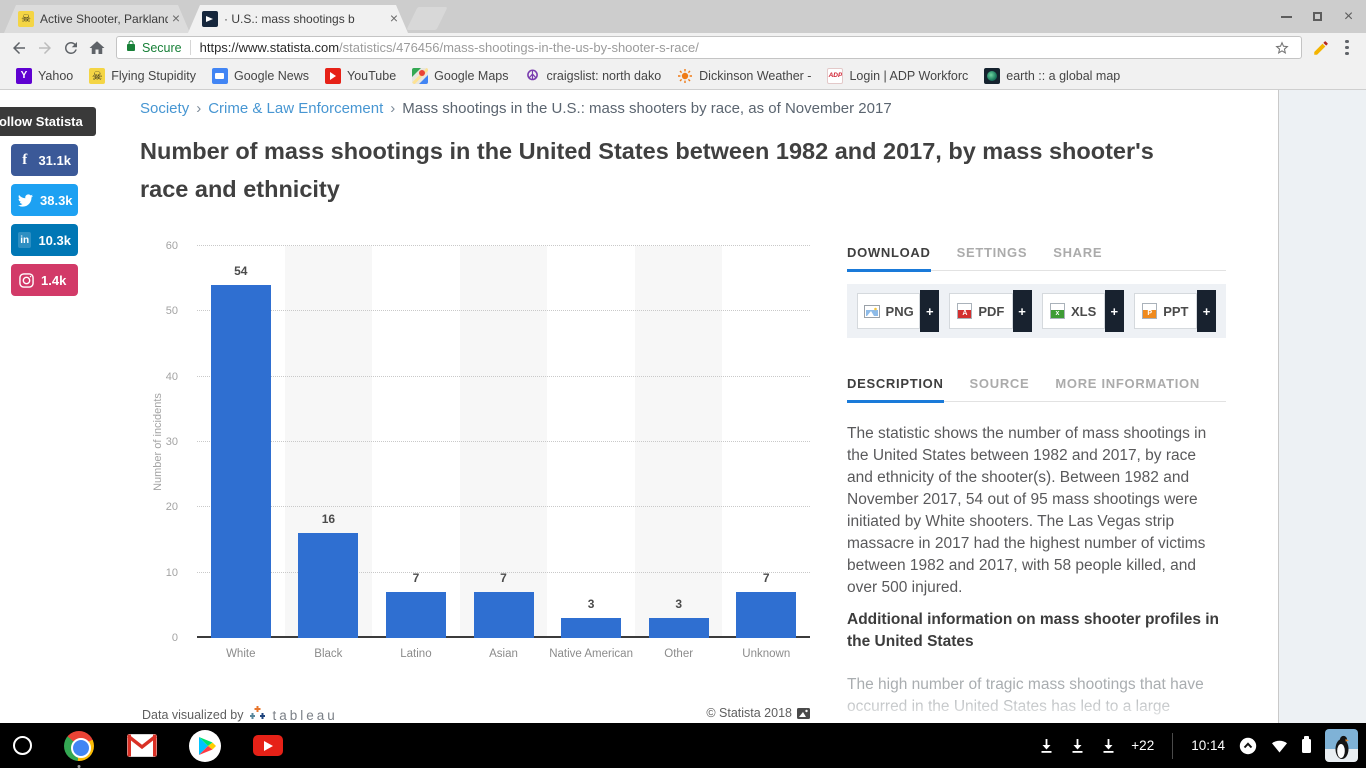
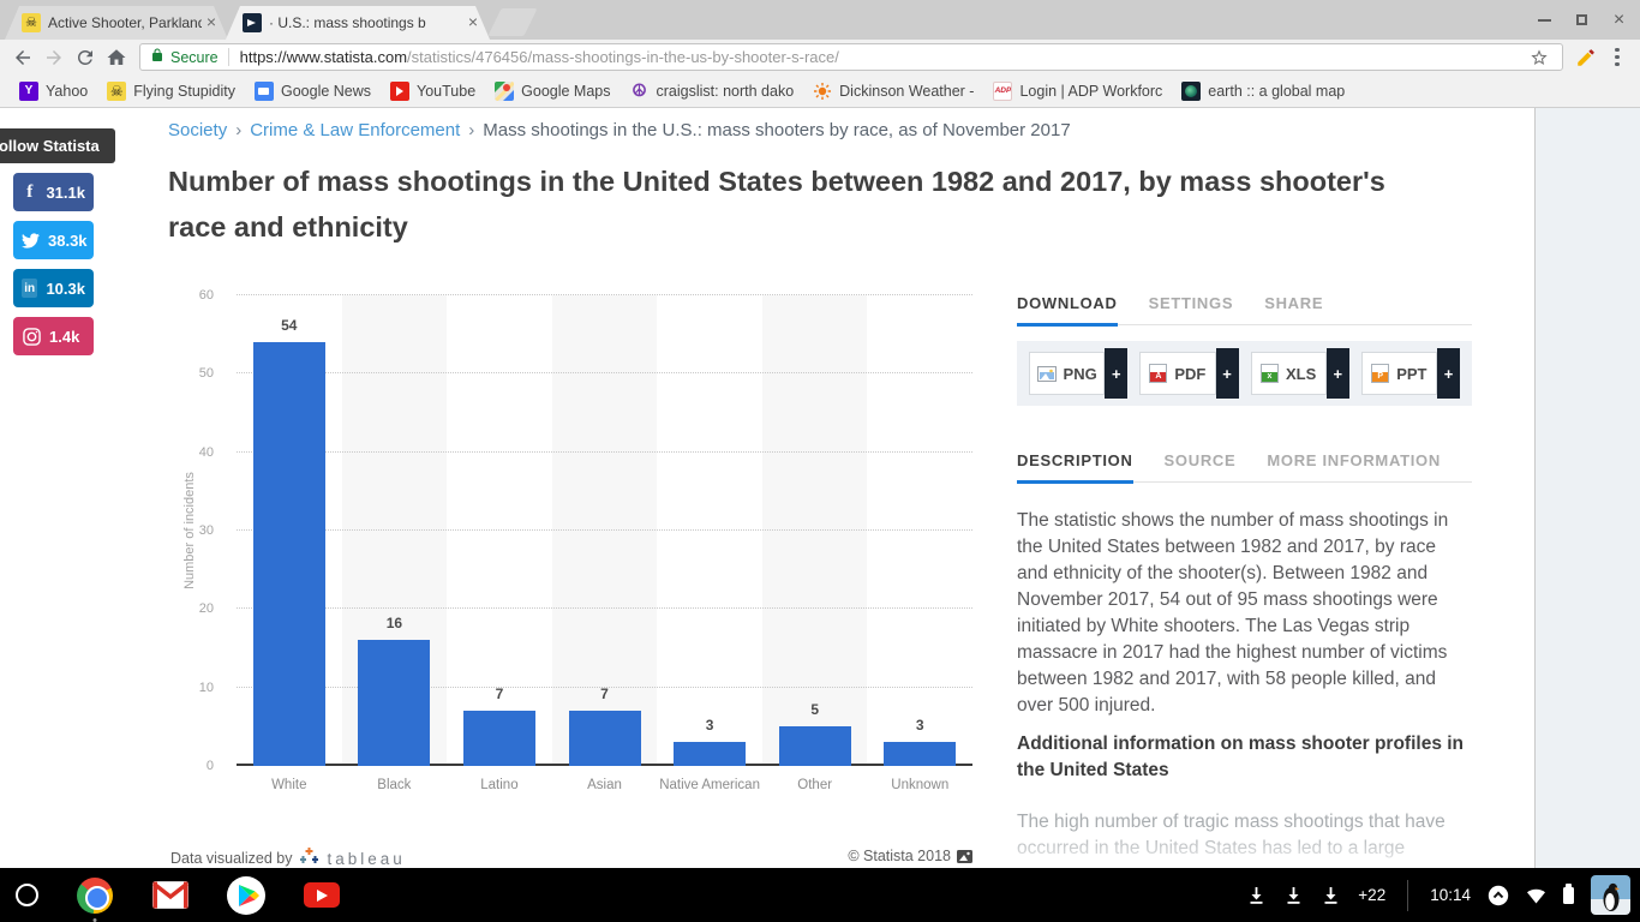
Other: 3 -> 5
Unknown: 7 -> 3
